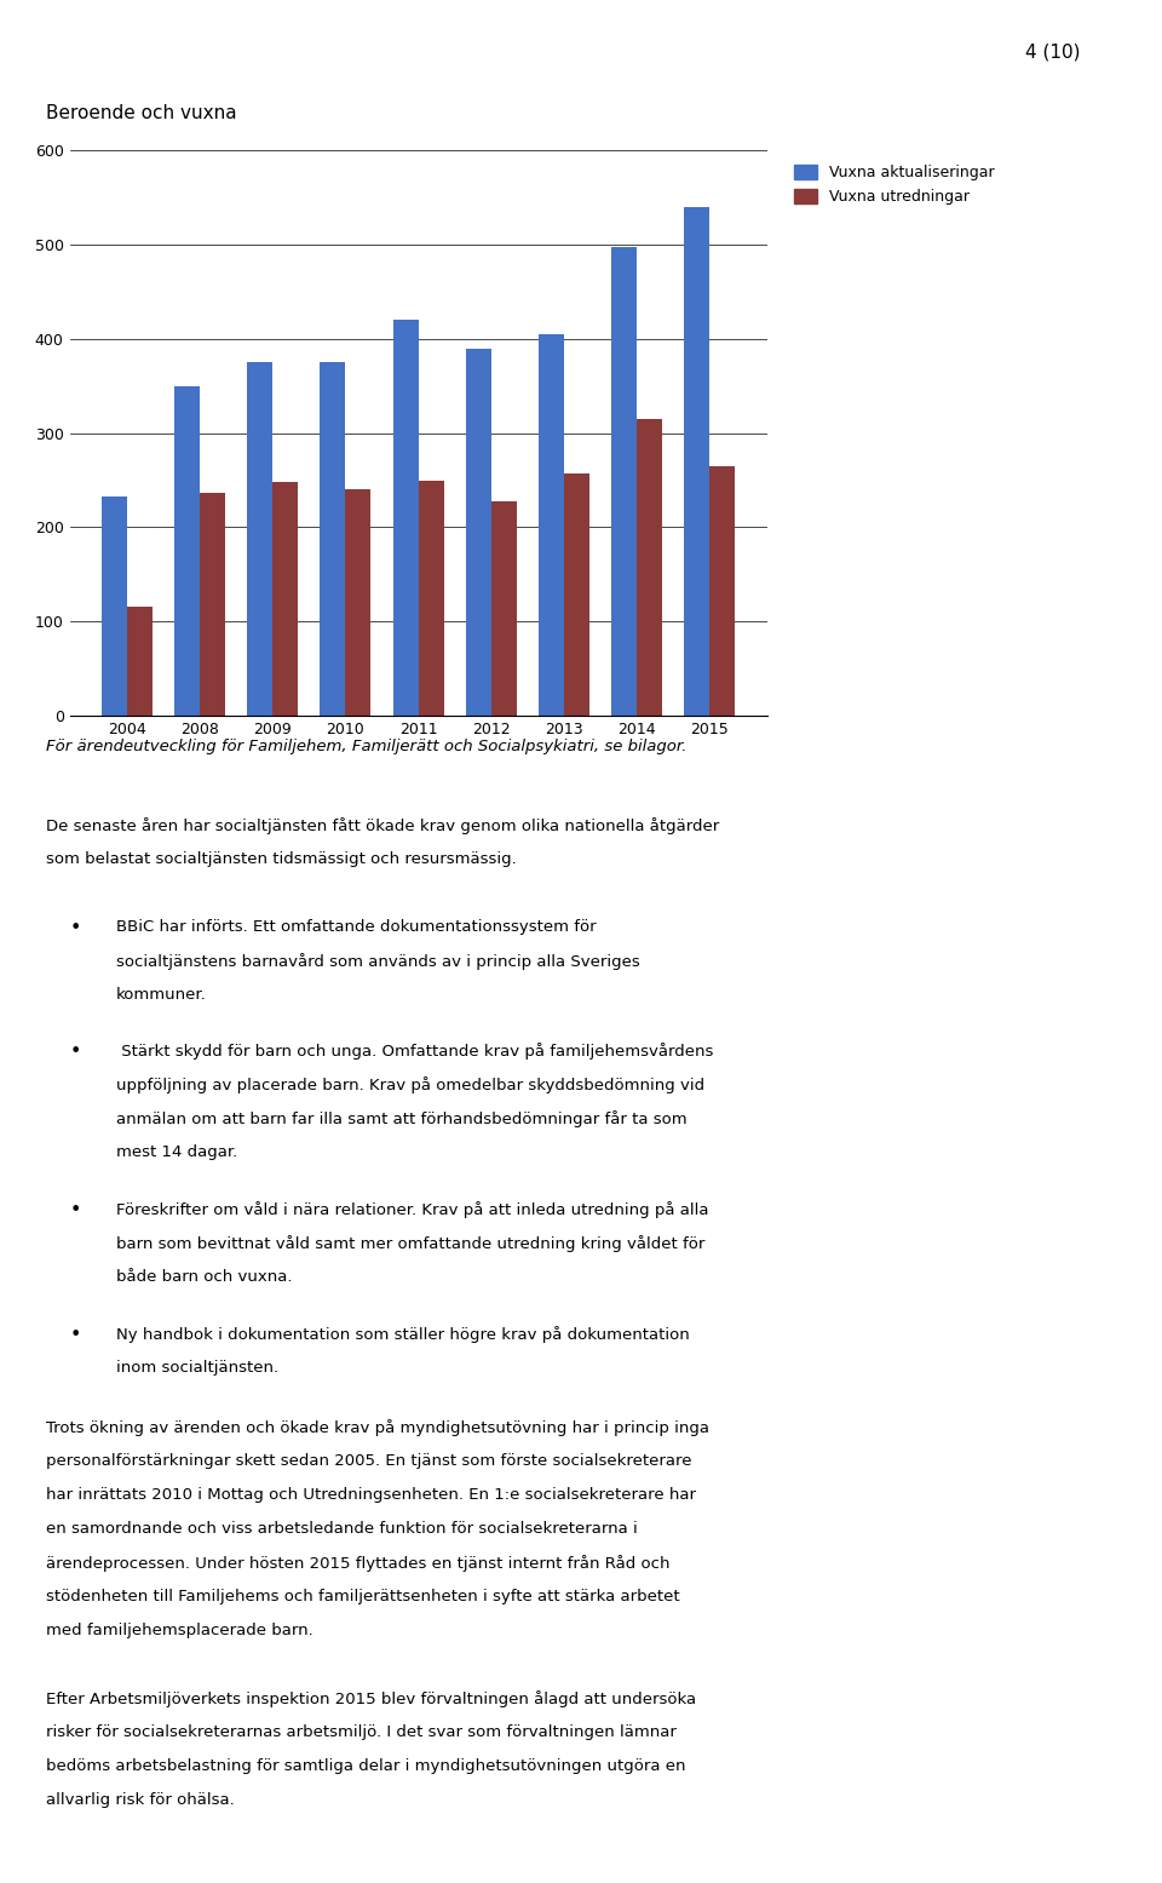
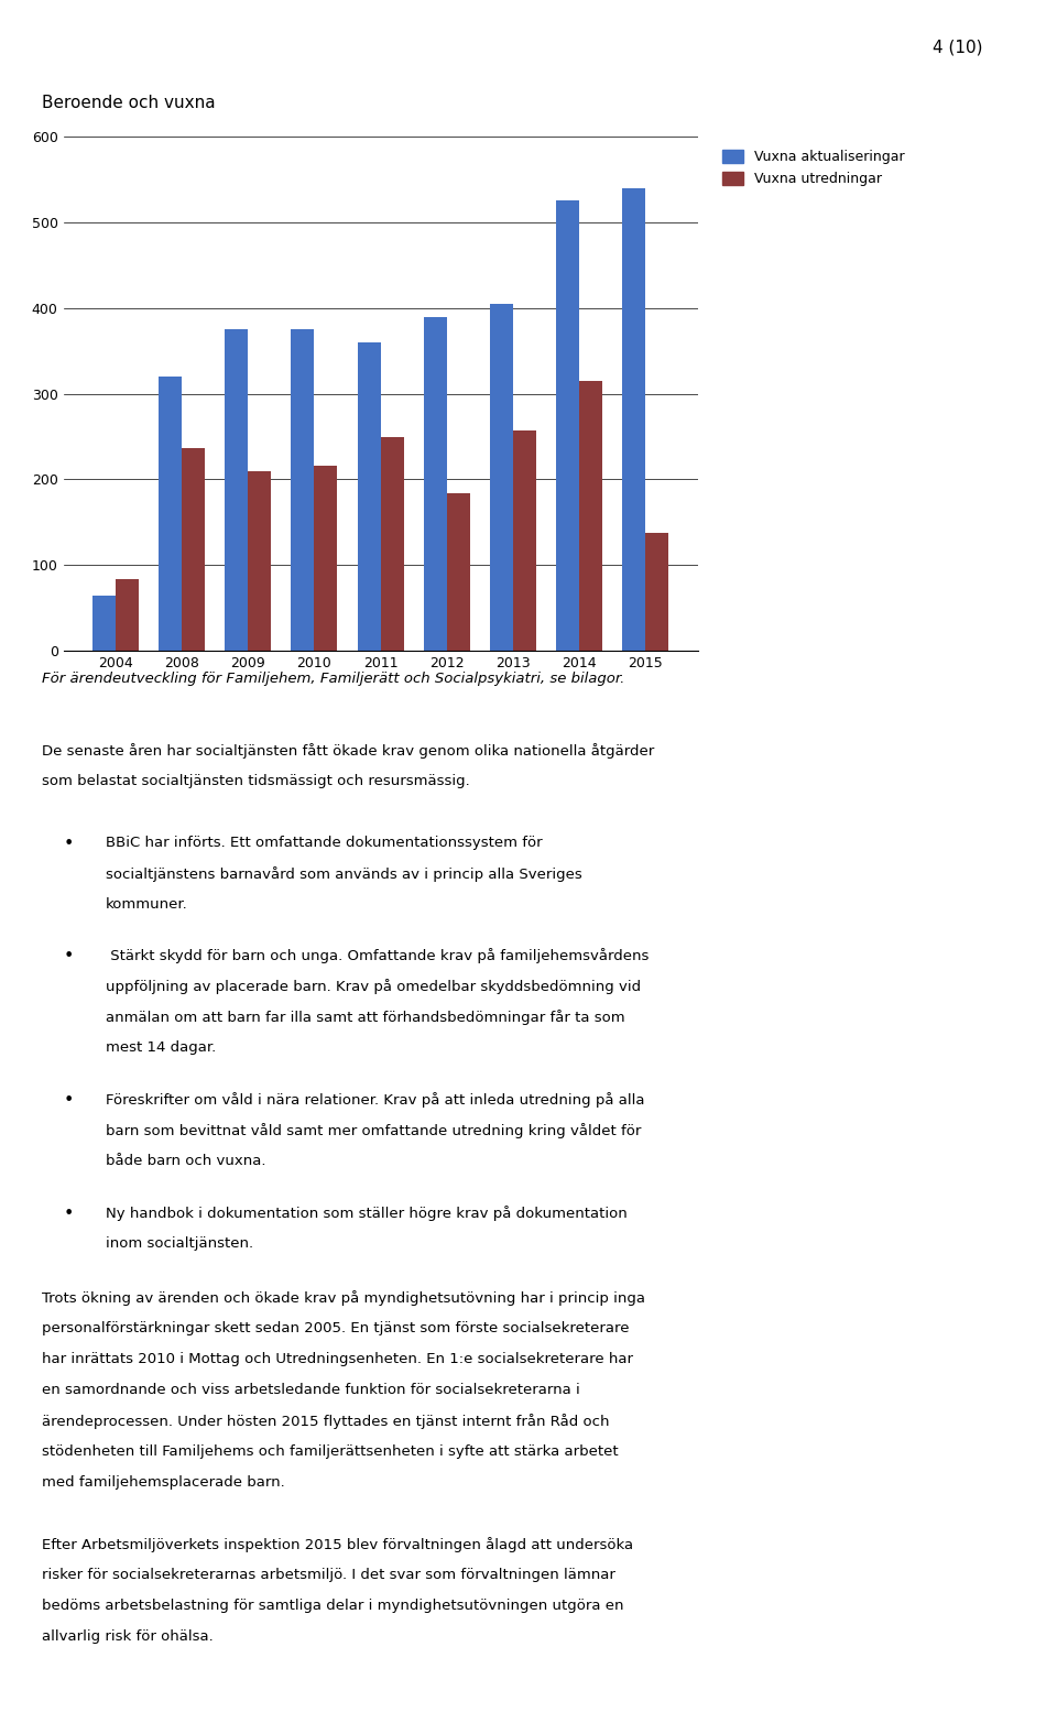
Vuxna aktualiseringar/2004: 233 -> 64
Vuxna utredningar/2004: 115 -> 84
Vuxna aktualiseringar/2008: 350 -> 320
Vuxna utredningar/2009: 248 -> 210
Vuxna utredningar/2010: 240 -> 216
Vuxna aktualiseringar/2011: 420 -> 360
Vuxna utredningar/2012: 228 -> 184
Vuxna aktualiseringar/2014: 498 -> 526
Vuxna utredningar/2015: 265 -> 138
